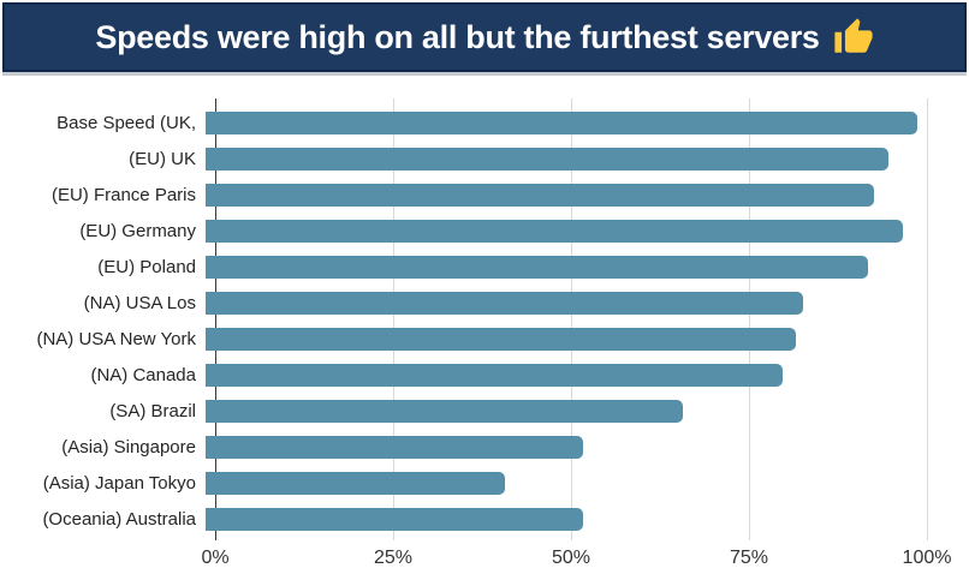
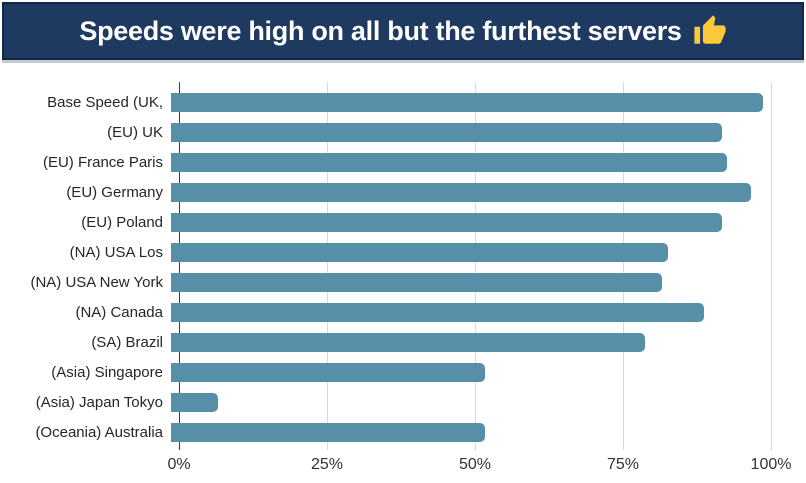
(EU) UK: 96% -> 93%
(NA) Canada: 81% -> 90%
(SA) Brazil: 67% -> 80%
(Asia) Japan Tokyo: 42% -> 8%
